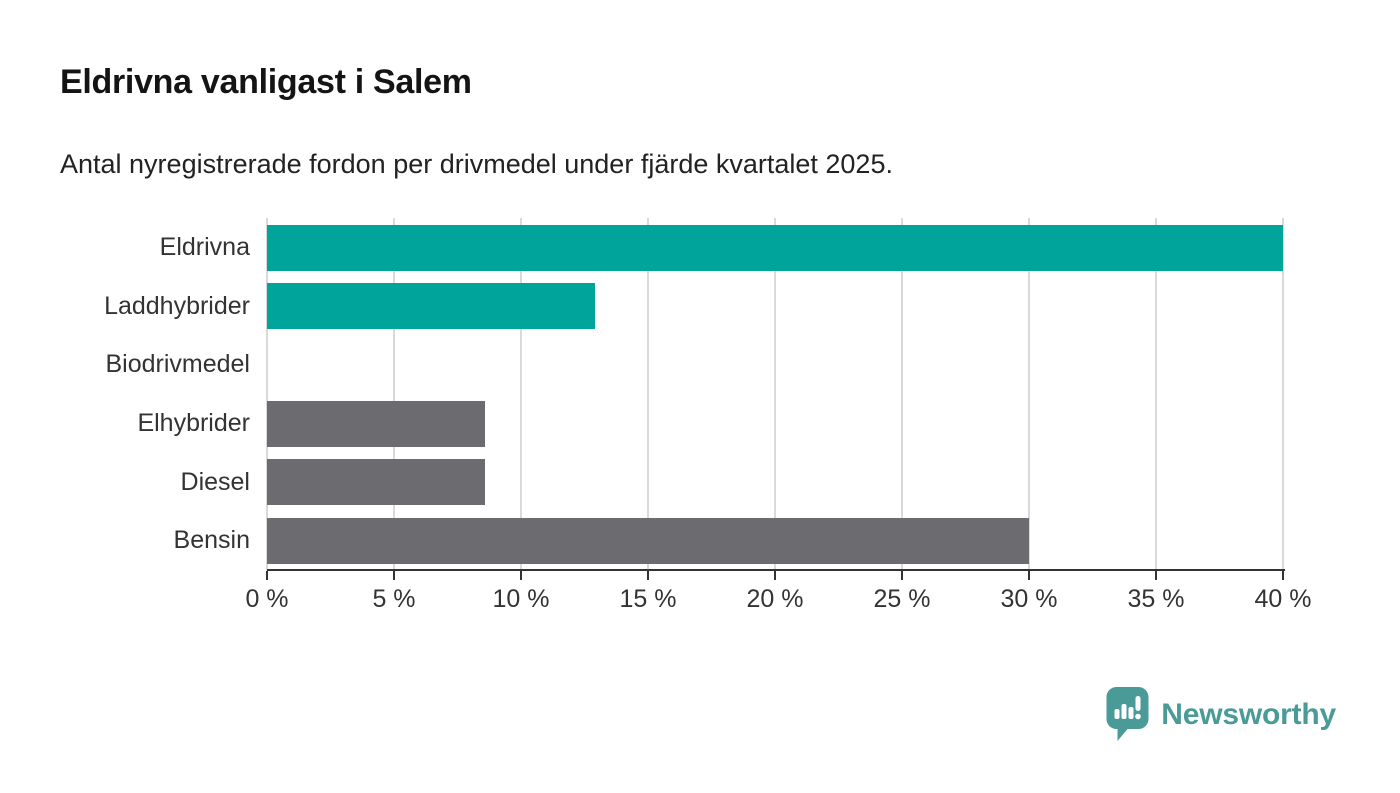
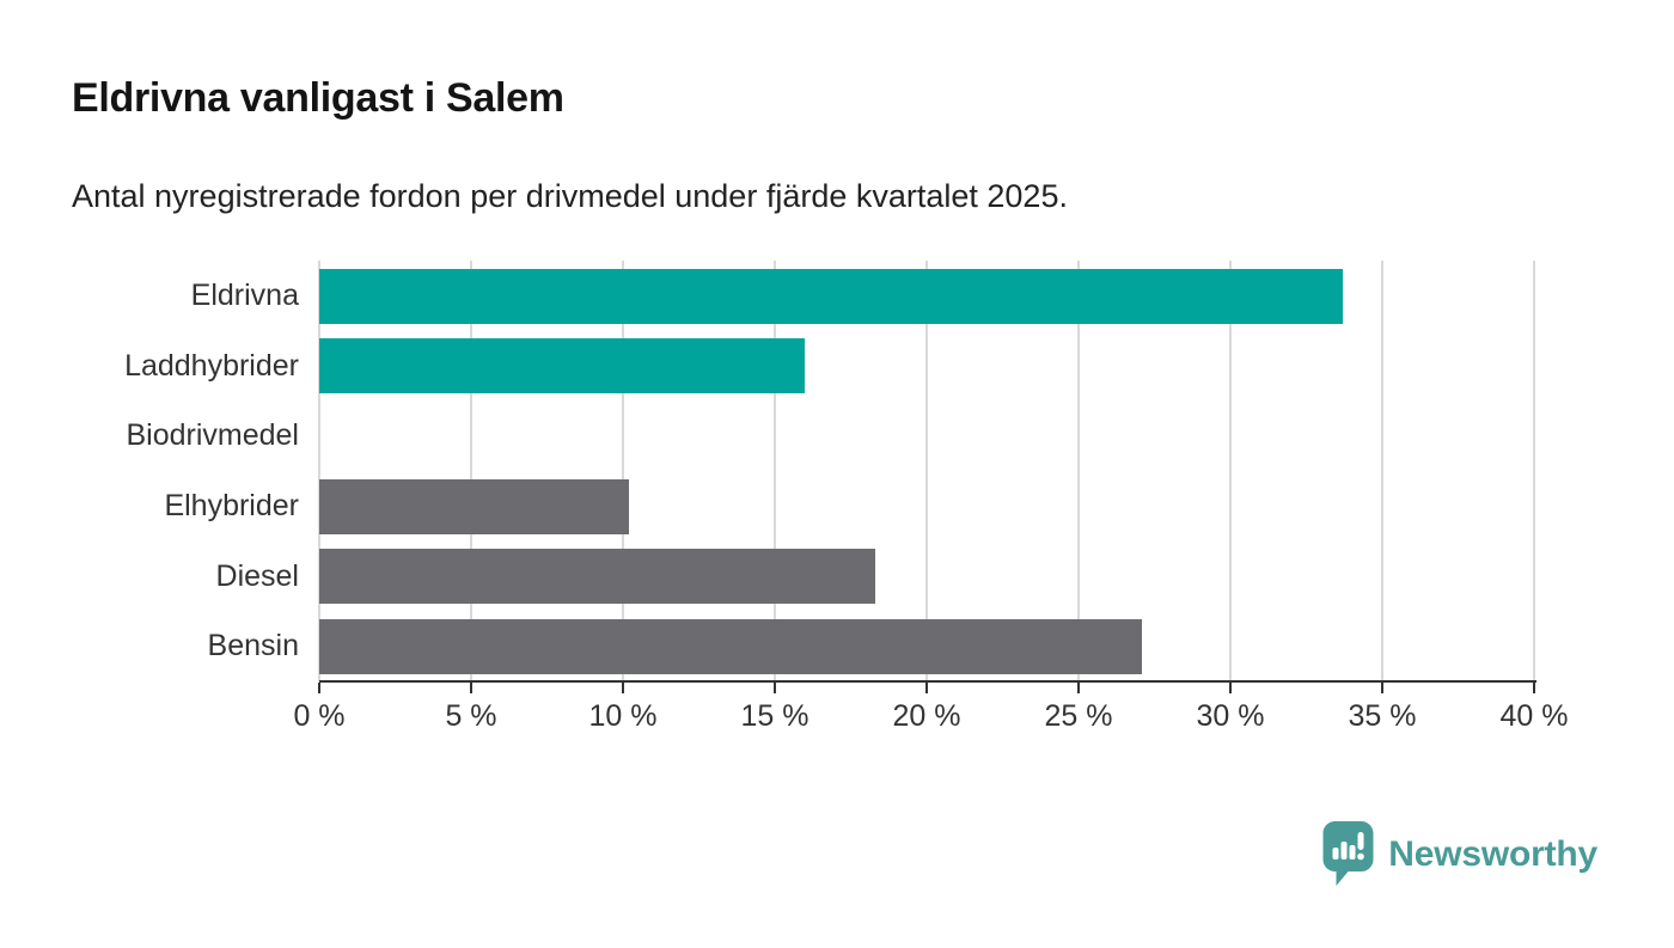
Eldrivna: 40.0% -> 33.7%
Laddhybrider: 12.9% -> 16.0%
Elhybrider: 8.6% -> 10.2%
Diesel: 8.6% -> 18.3%
Bensin: 30.0% -> 27.1%
